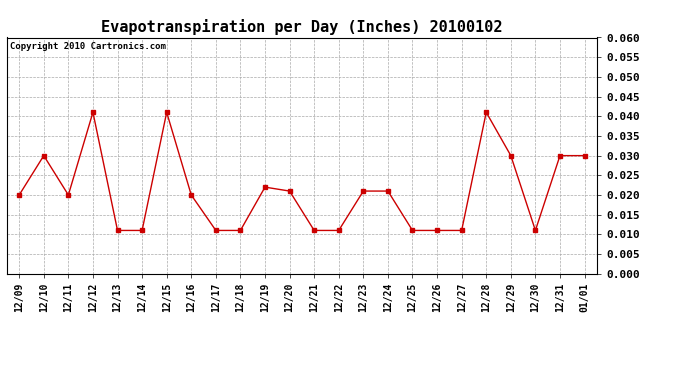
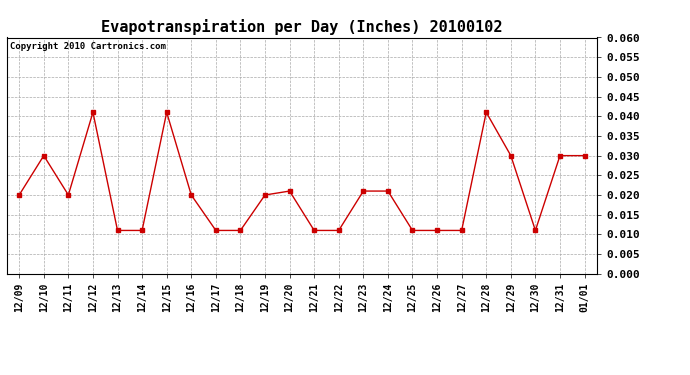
12/19: 0.022 -> 0.020
